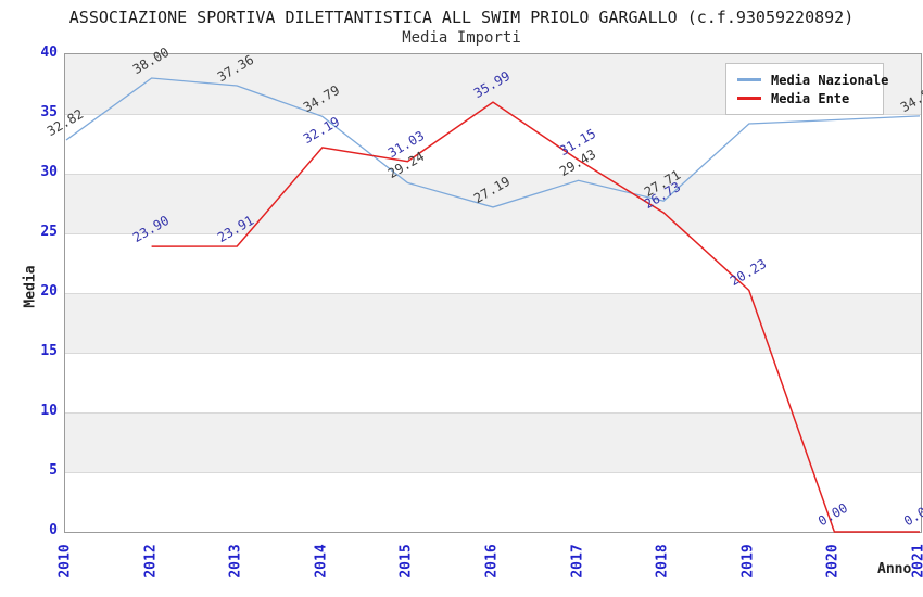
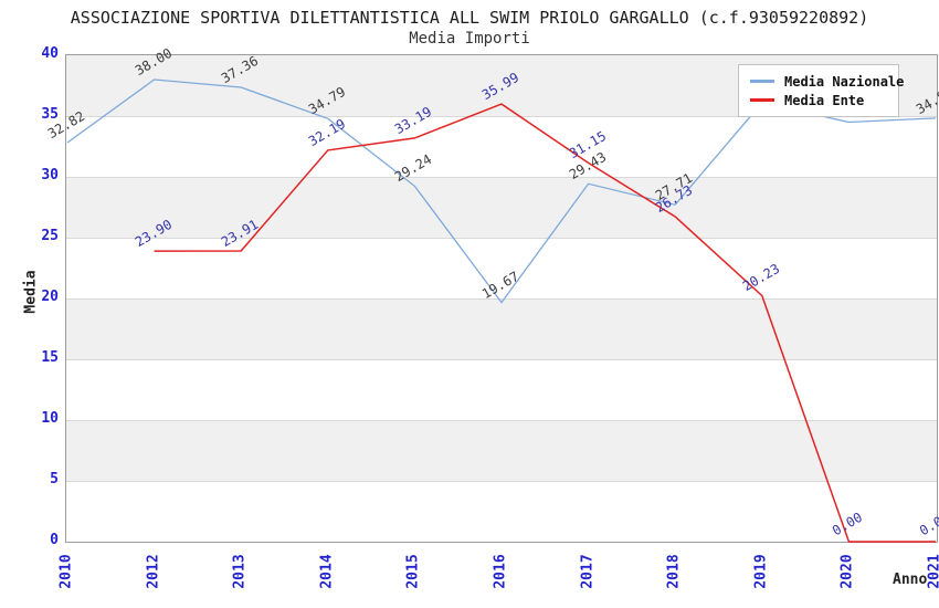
Media Ente/2015: 31.03 -> 33.19
Media Nazionale/2016: 27.19 -> 19.67
Media Nazionale/2019: 34.2 -> 36.1
